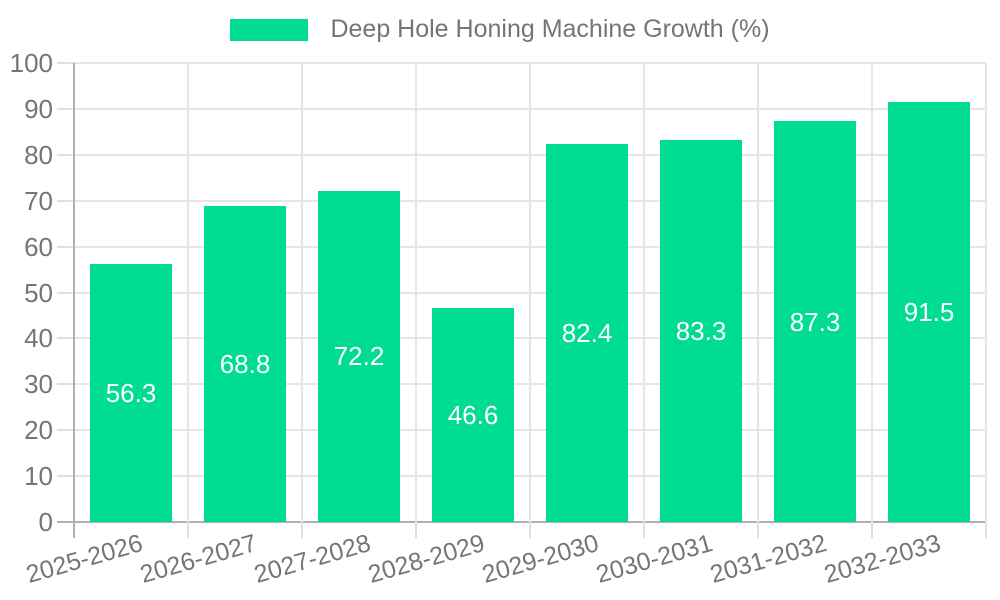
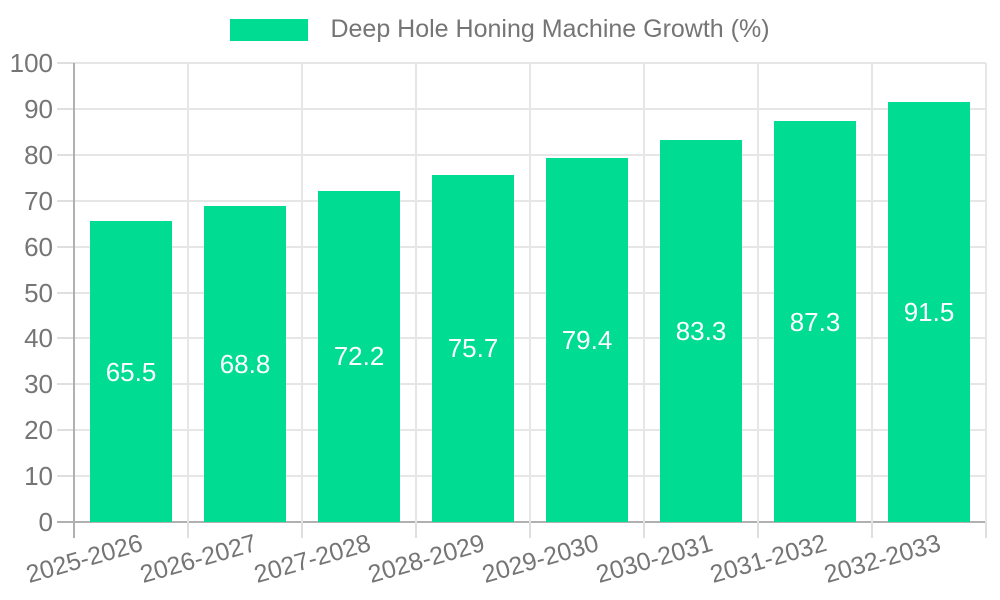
2025-2026: 56.3 -> 65.5
2028-2029: 46.6 -> 75.7
2029-2030: 82.4 -> 79.4
